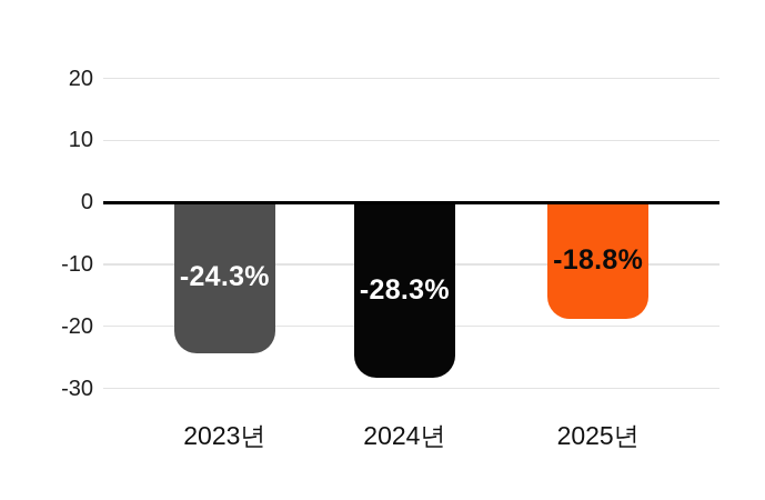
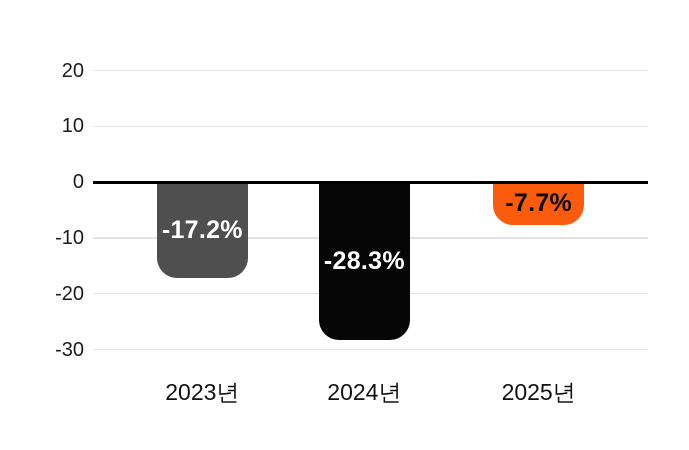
2023년: -24.3% -> -17.2%
2025년: -18.8% -> -7.7%
